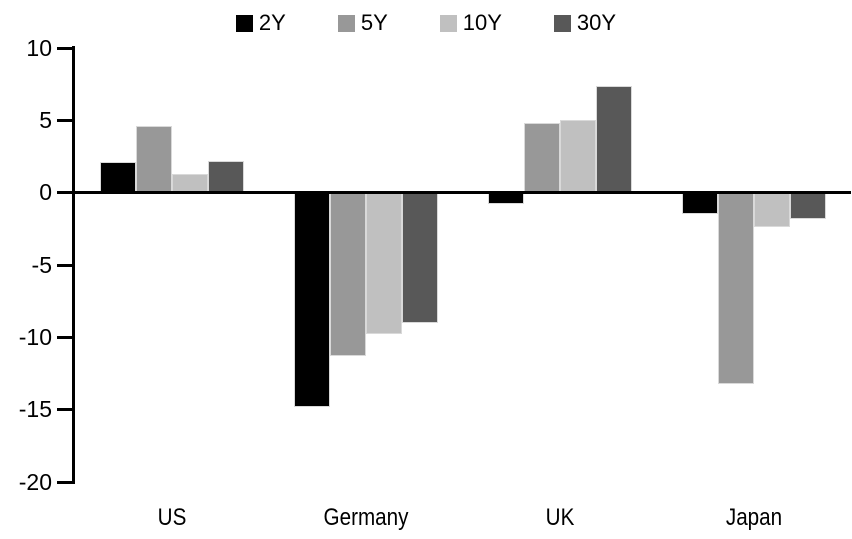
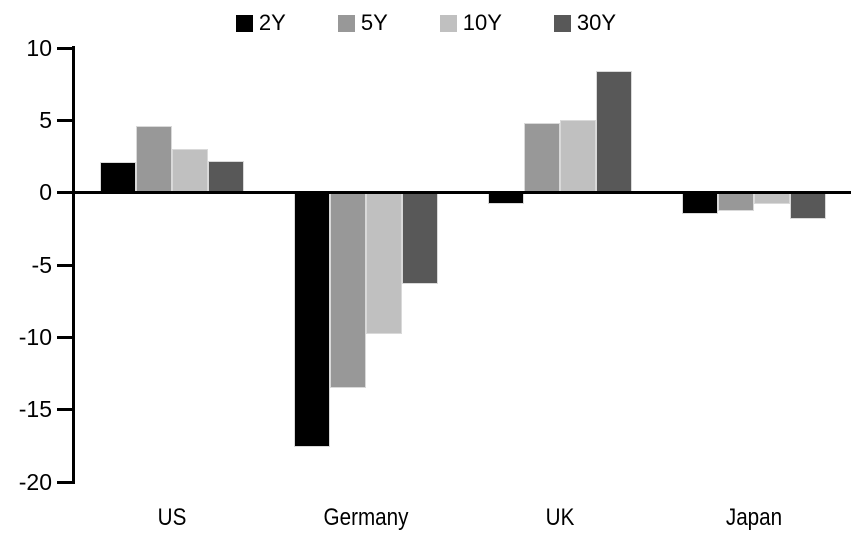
10Y/US: 1.3 -> 3.0
2Y/Germany: -14.8 -> -17.6
5Y/Germany: -11.3 -> -13.5
30Y/Germany: -9.0 -> -6.3
30Y/UK: 7.4 -> 8.4
5Y/Japan: -13.2 -> -1.3
10Y/Japan: -2.4 -> -0.8
